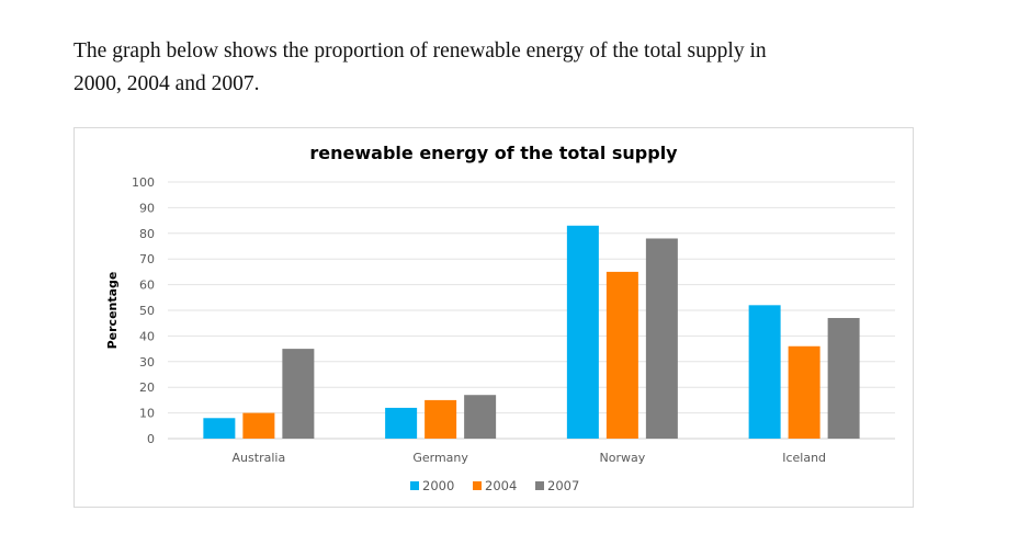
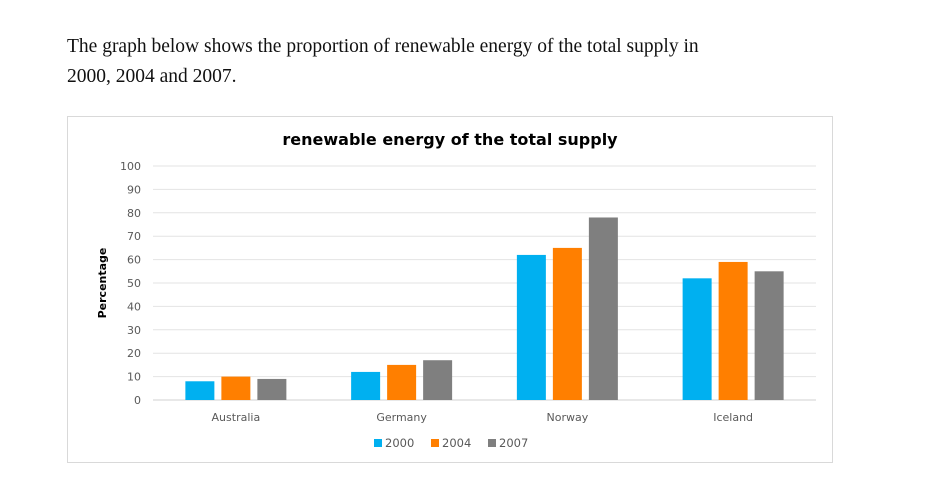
2007/Australia: 35 -> 9
2000/Norway: 83 -> 62
2004/Iceland: 36 -> 59
2007/Iceland: 47 -> 55
